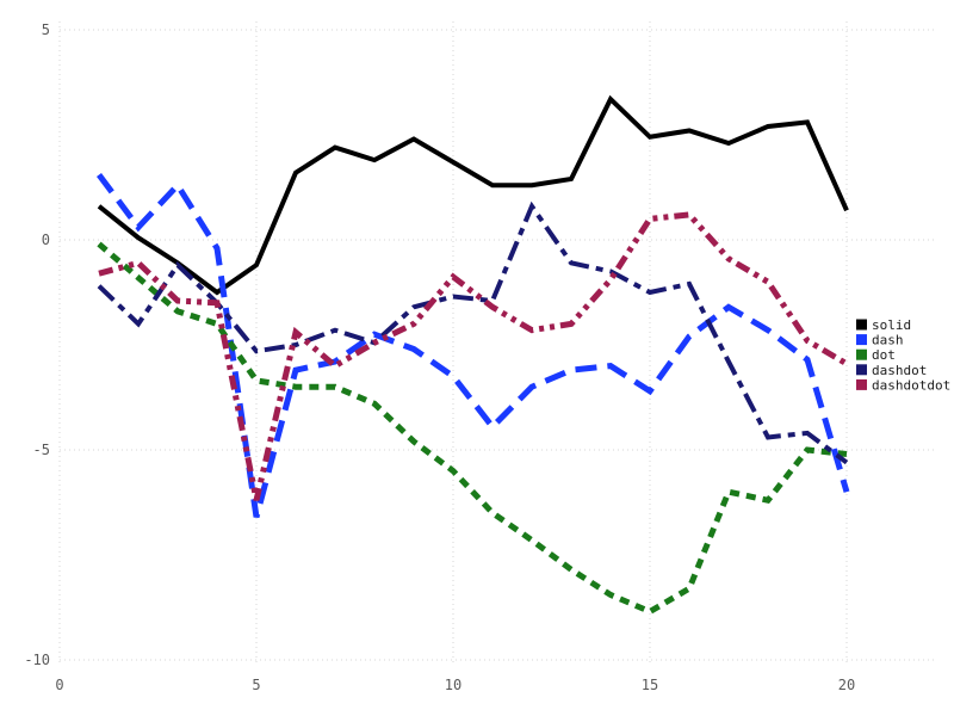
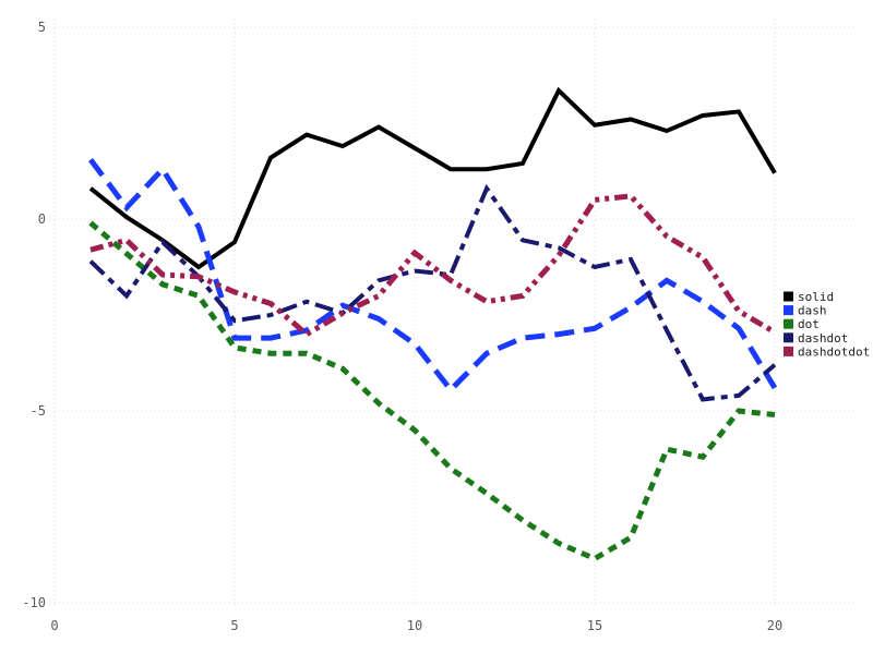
dash/5: -6.6 -> -3.1
dashdotdot/5: -6.2 -> -1.9
dash/15: -3.6 -> -2.9
solid/20: 0.7 -> 1.2
dash/20: -6.0 -> -4.4
dashdot/20: -5.3 -> -3.8
